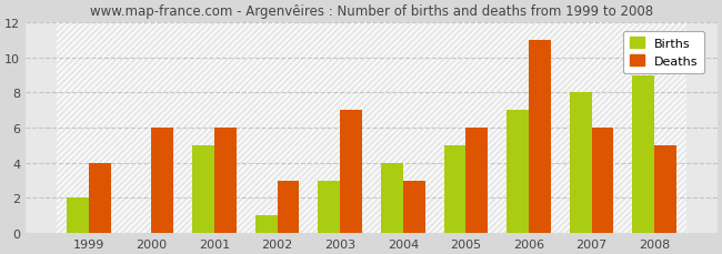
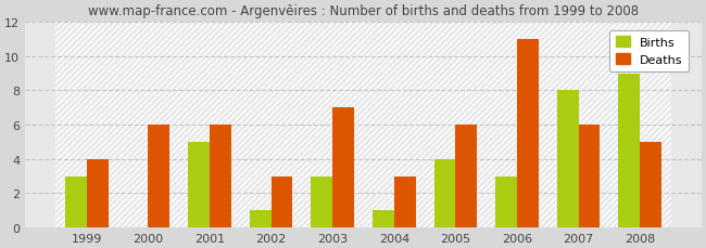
Births/1999: 2 -> 3
Births/2004: 4 -> 1
Births/2005: 5 -> 4
Births/2006: 7 -> 3
